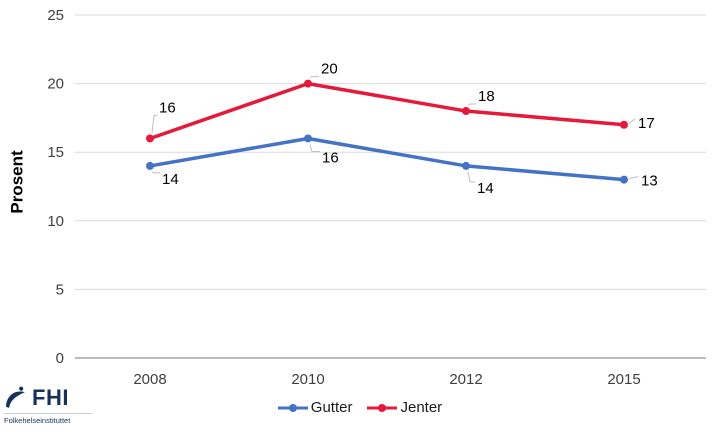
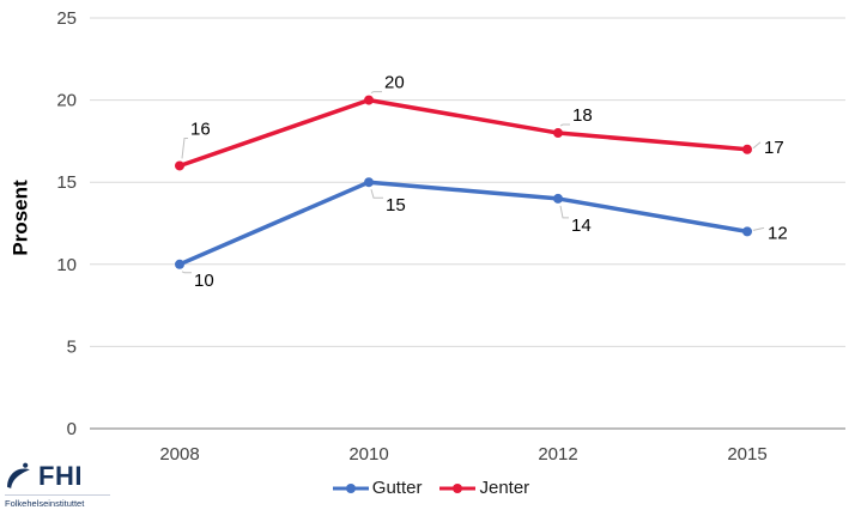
Gutter/2008: 14 -> 10
Gutter/2010: 16 -> 15
Gutter/2015: 13 -> 12
